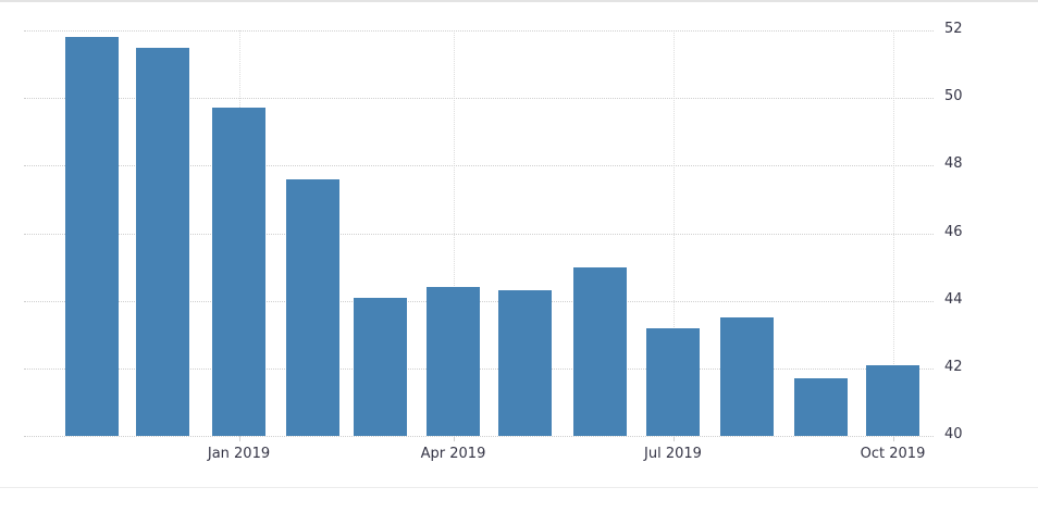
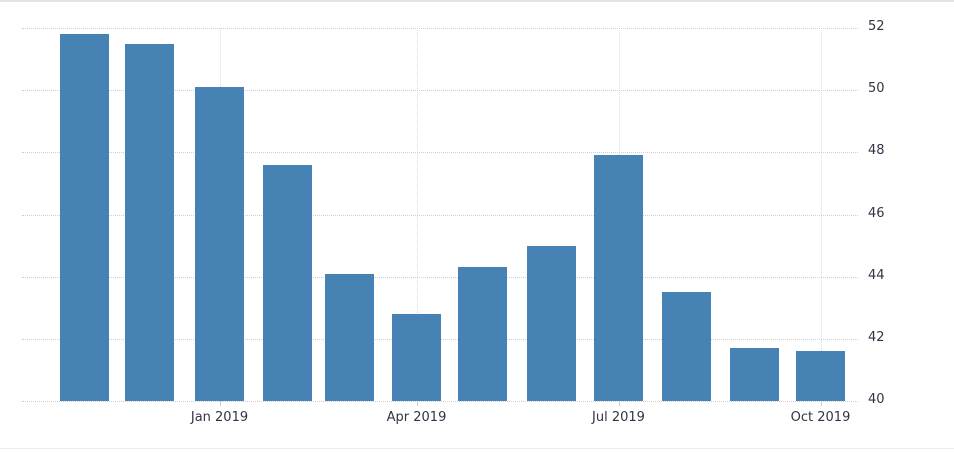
Jan 2019: 49.7 -> 50.1
Apr 2019: 44.4 -> 42.8
Jul 2019: 43.2 -> 47.9
Oct 2019: 42.1 -> 41.6
